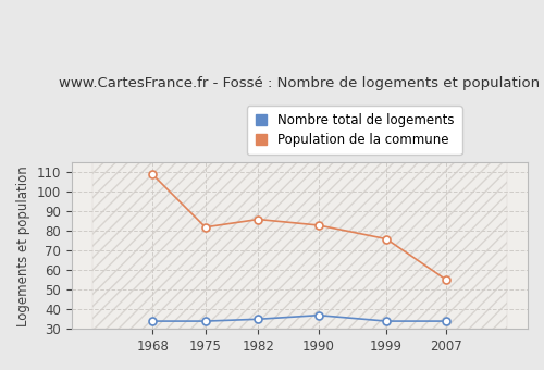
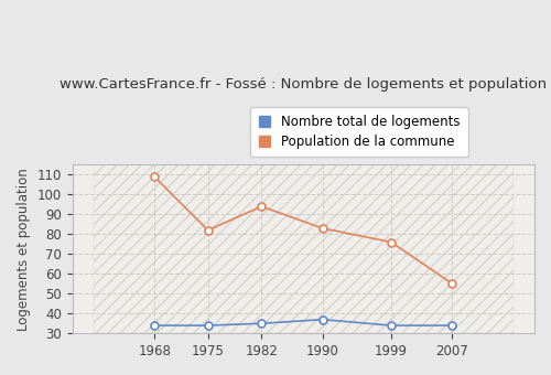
Population de la commune/1982: 86 -> 94
